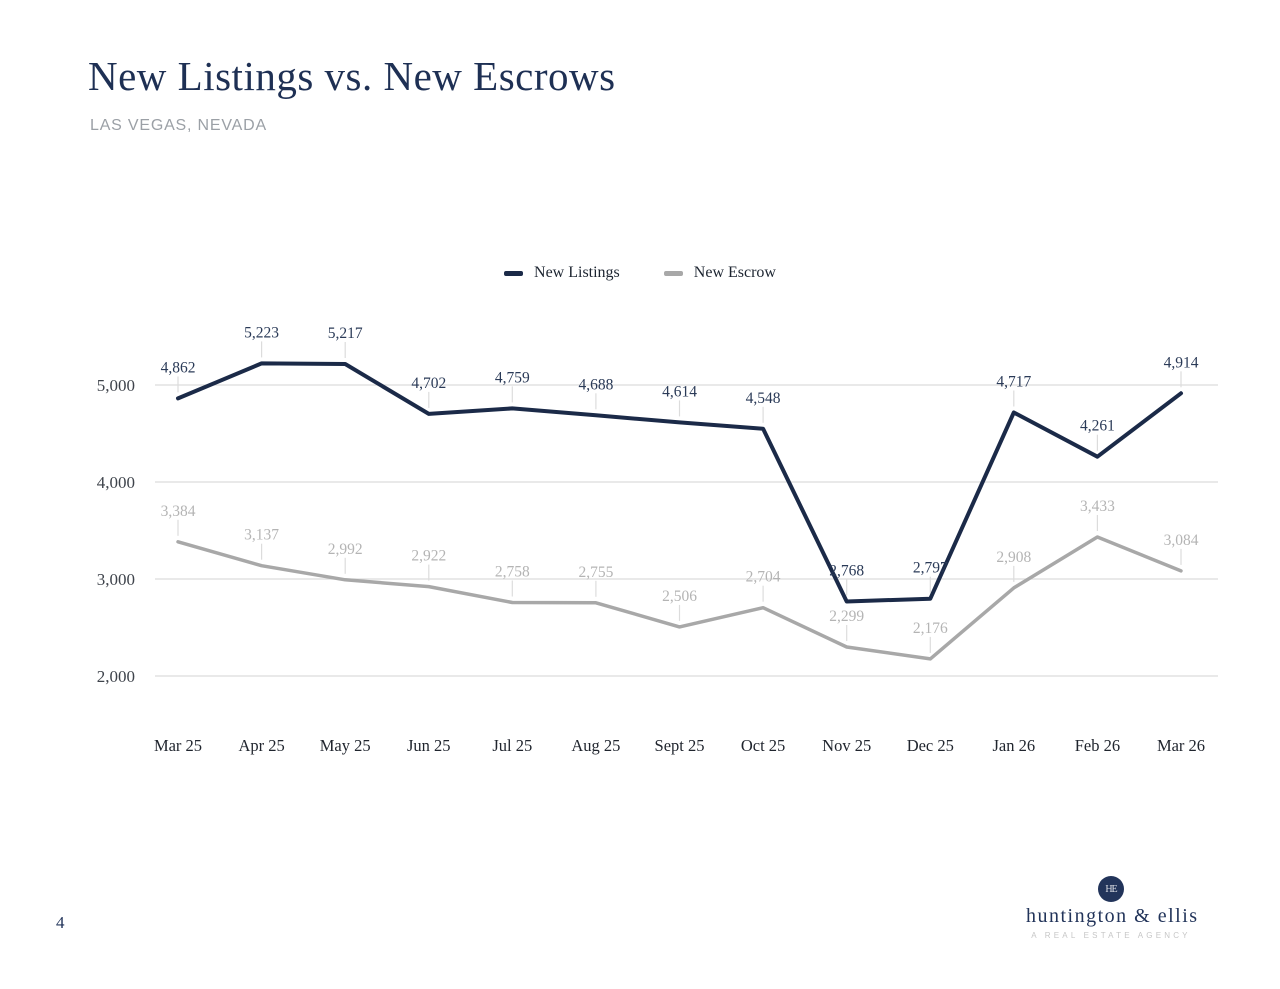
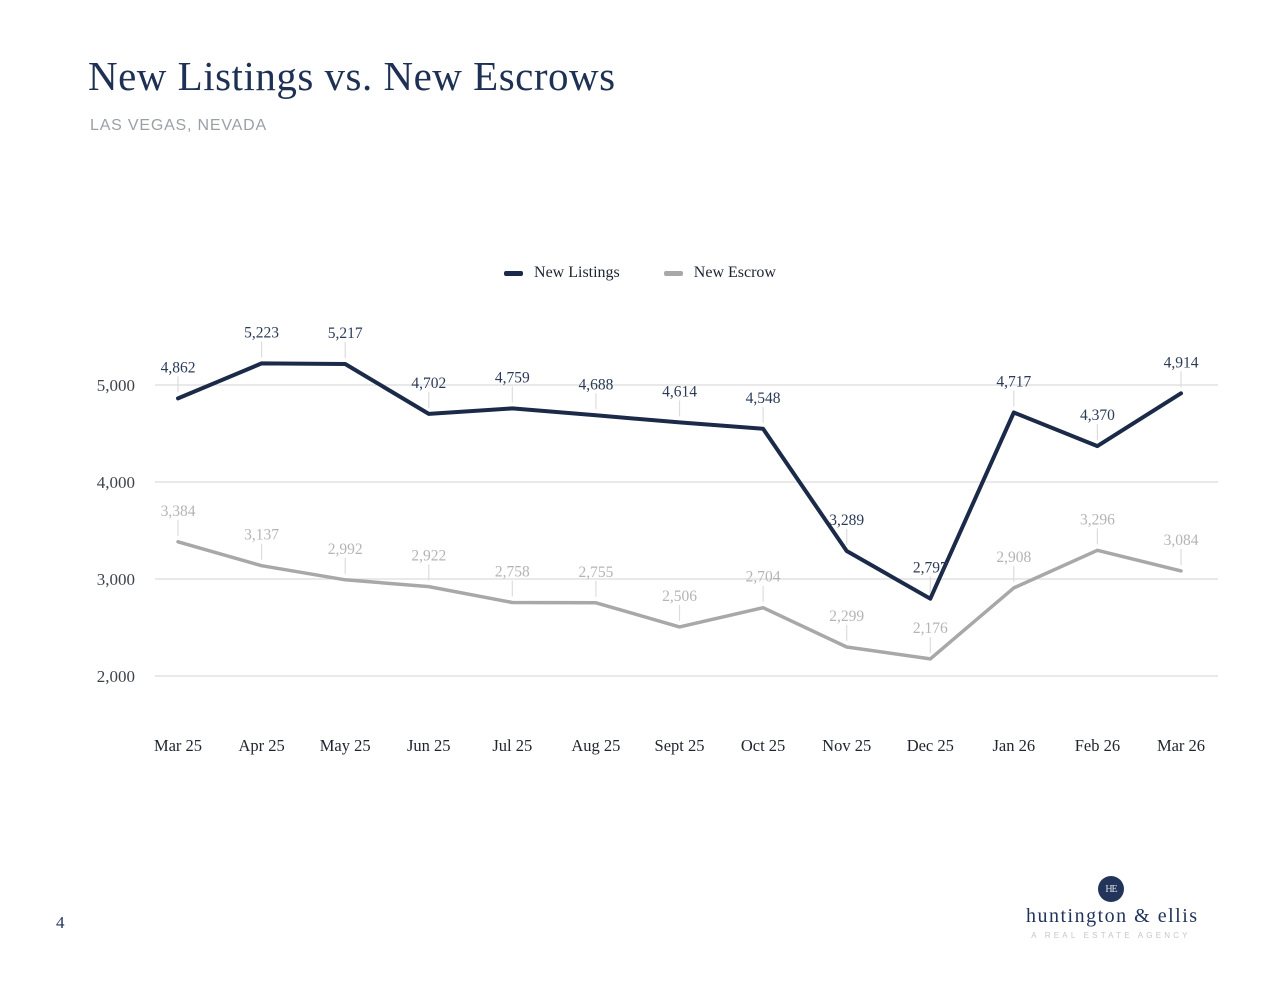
New Listings/Nov 25: 2,768 -> 3,289
New Listings/Feb 26: 4,261 -> 4,370
New Escrow/Feb 26: 3,433 -> 3,296
